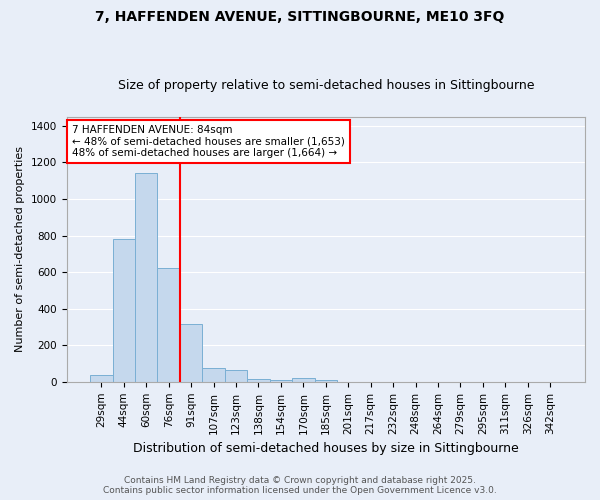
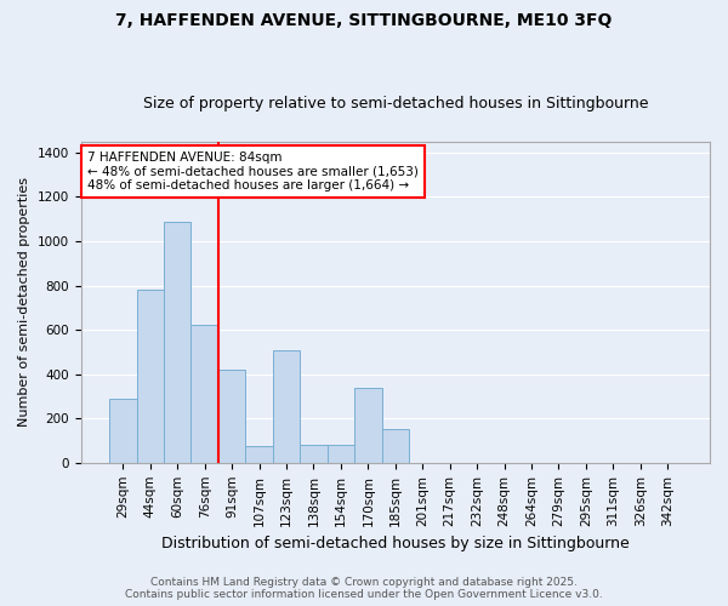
29sqm: 40 -> 290
60sqm: 1140 -> 1090
91sqm: 320 -> 420
123sqm: 60 -> 510
138sqm: 20 -> 80
154sqm: 10 -> 80
170sqm: 20 -> 340
185sqm: 10 -> 150
